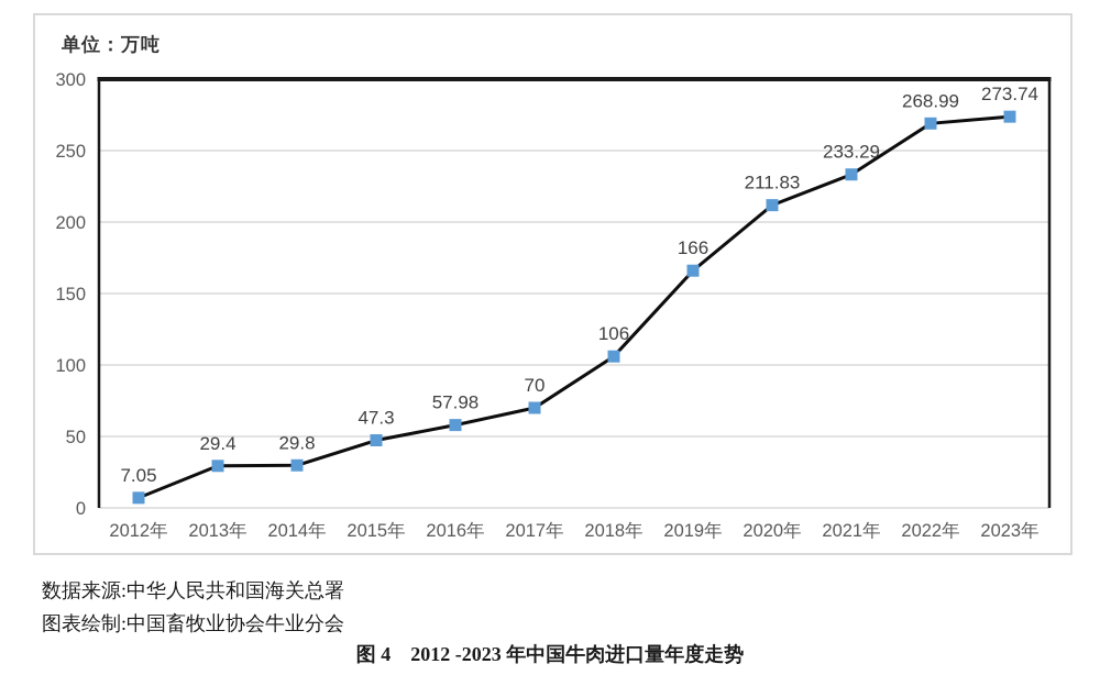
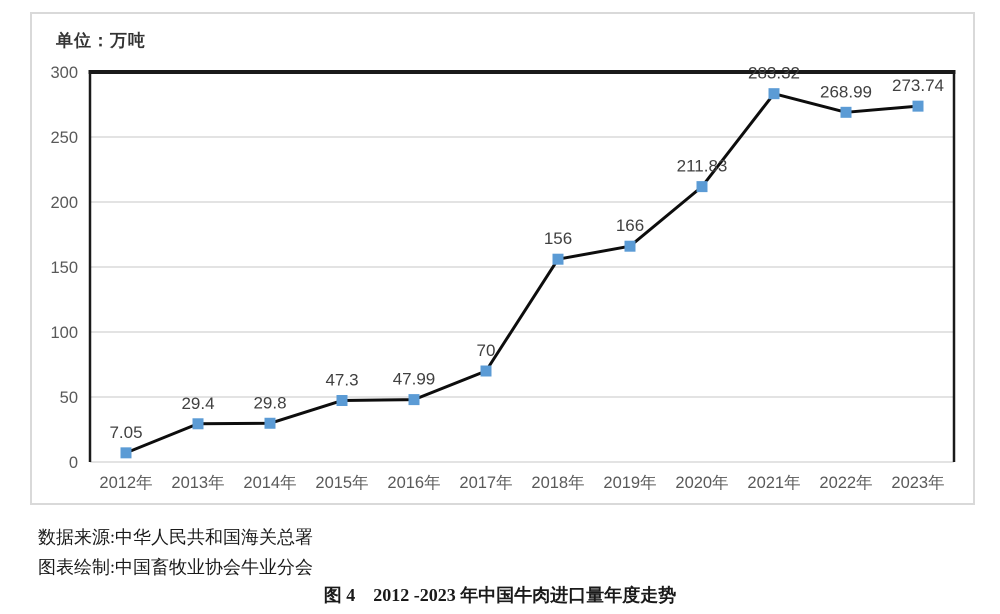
2016年: 57.98 -> 47.99
2018年: 106 -> 156
2021年: 233.29 -> 283.32
